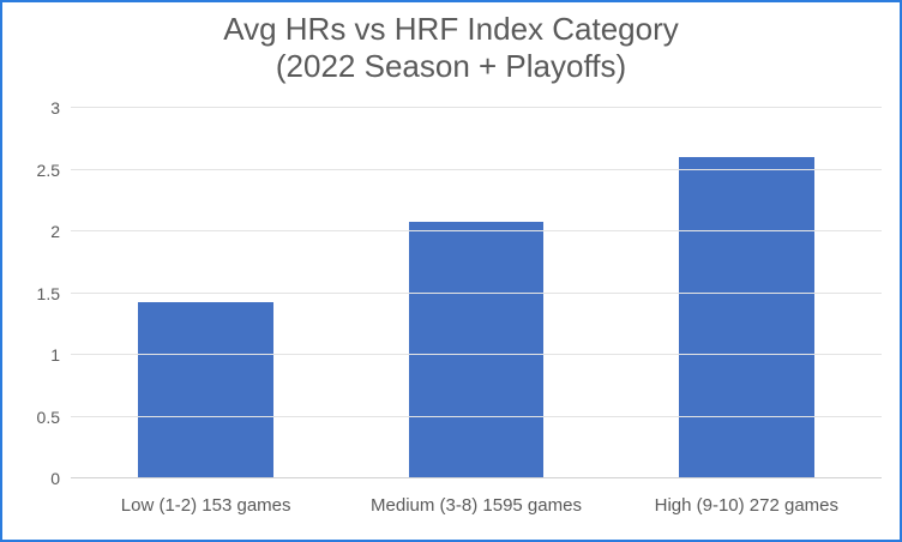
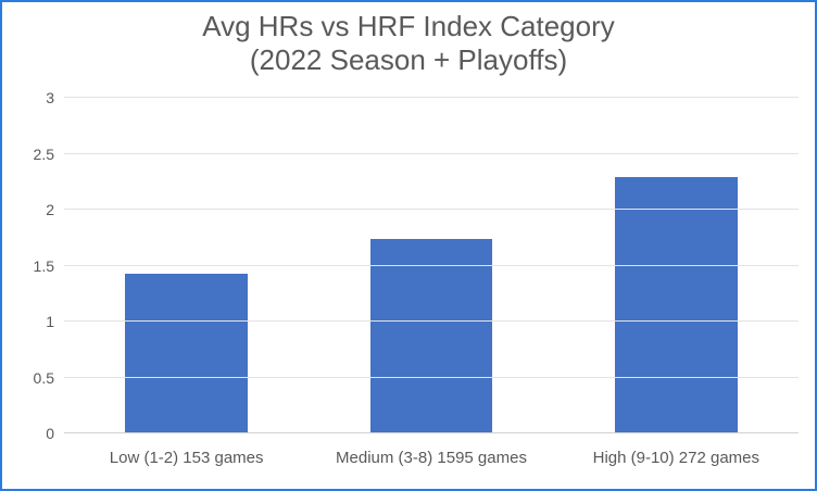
Medium (3-8) 1595 games: 2.08 -> 1.74
High (9-10) 272 games: 2.60 -> 2.29
